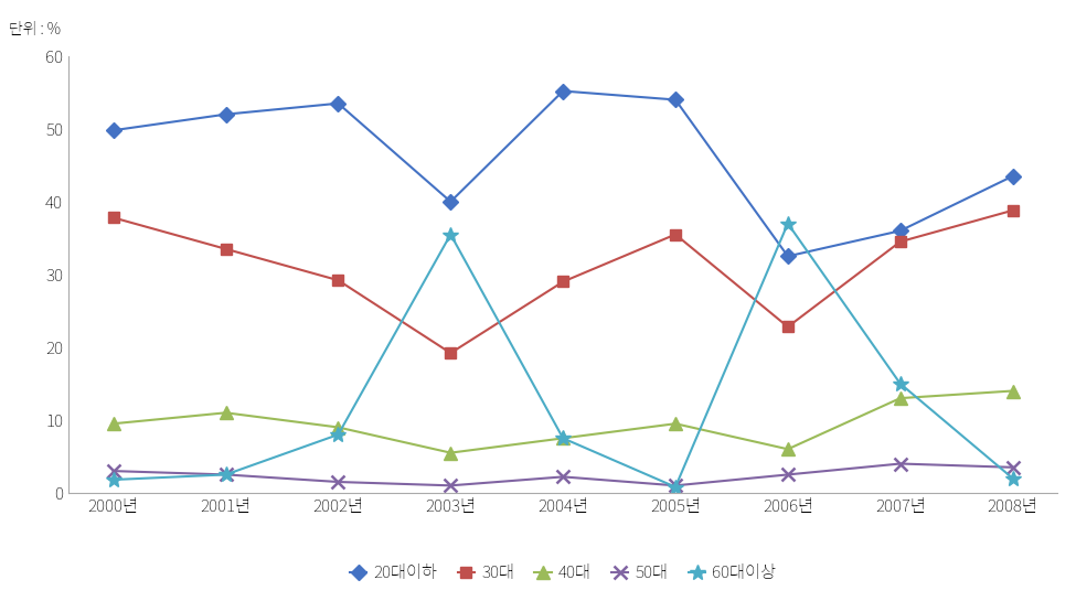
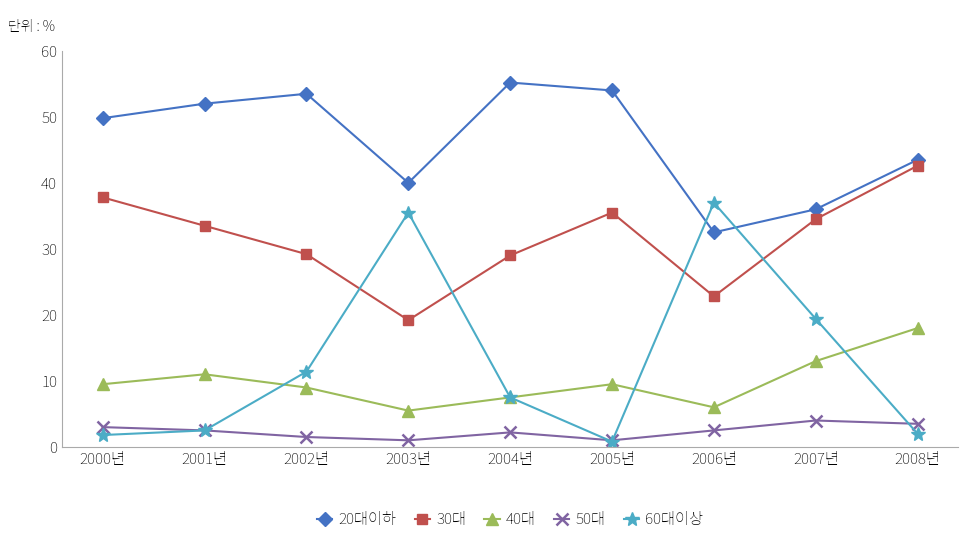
60대이상/2002년: 8.0 -> 11.4
60대이상/2007년: 15.0 -> 19.4
30대/2008년: 38.8 -> 42.6
40대/2008년: 14.0 -> 18.0
